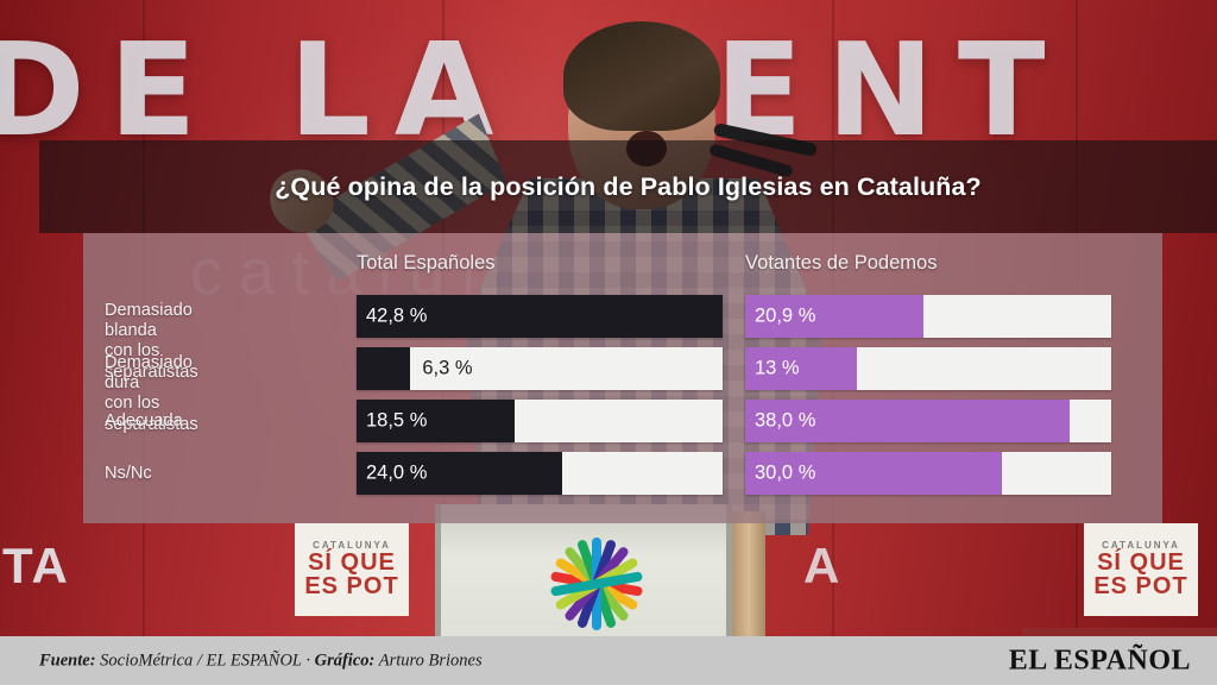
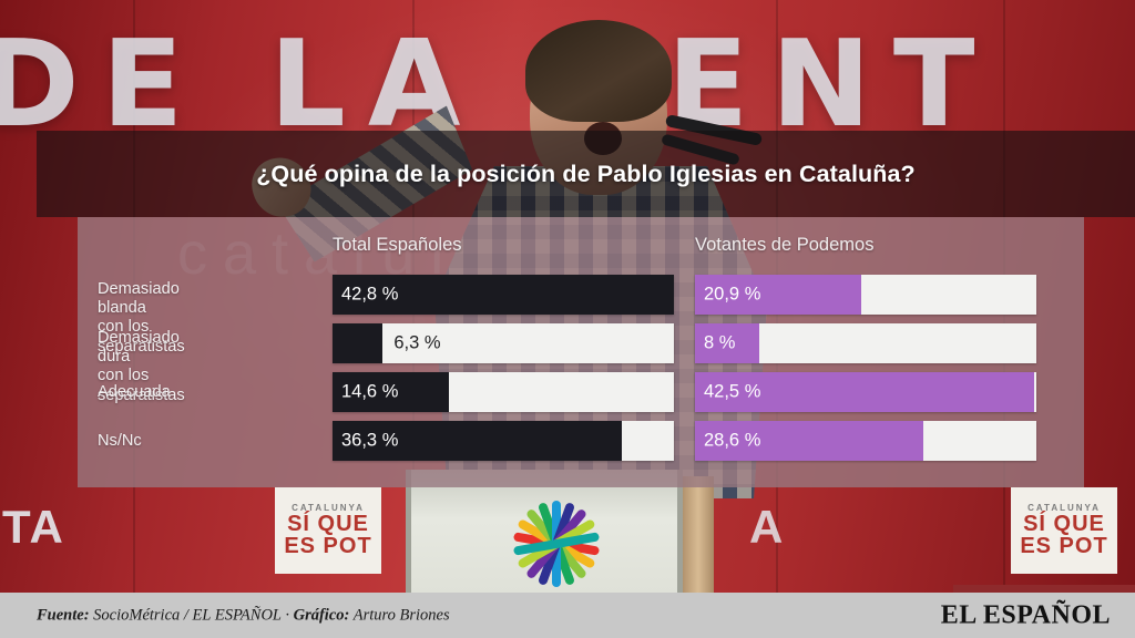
Votantes de Podemos/Demasiado dura con los separatistas: 13 -> 8
Total Españoles/Adecuada: 18,5 -> 14,6
Votantes de Podemos/Adecuada: 38,0 -> 42,5
Total Españoles/Ns/Nc: 24,0 -> 36,3
Votantes de Podemos/Ns/Nc: 30,0 -> 28,6
